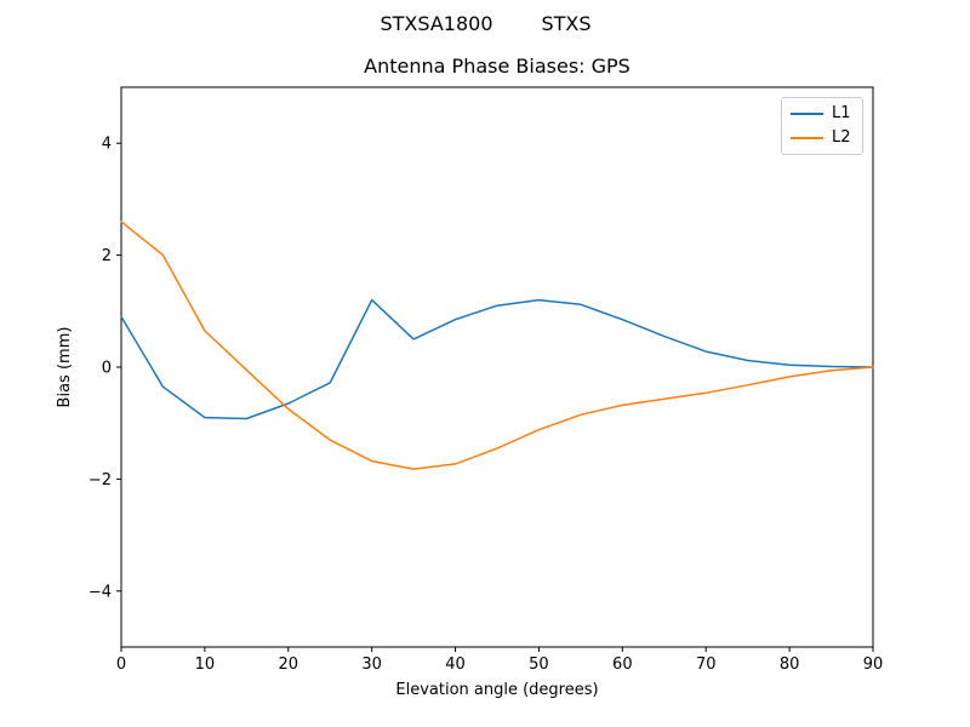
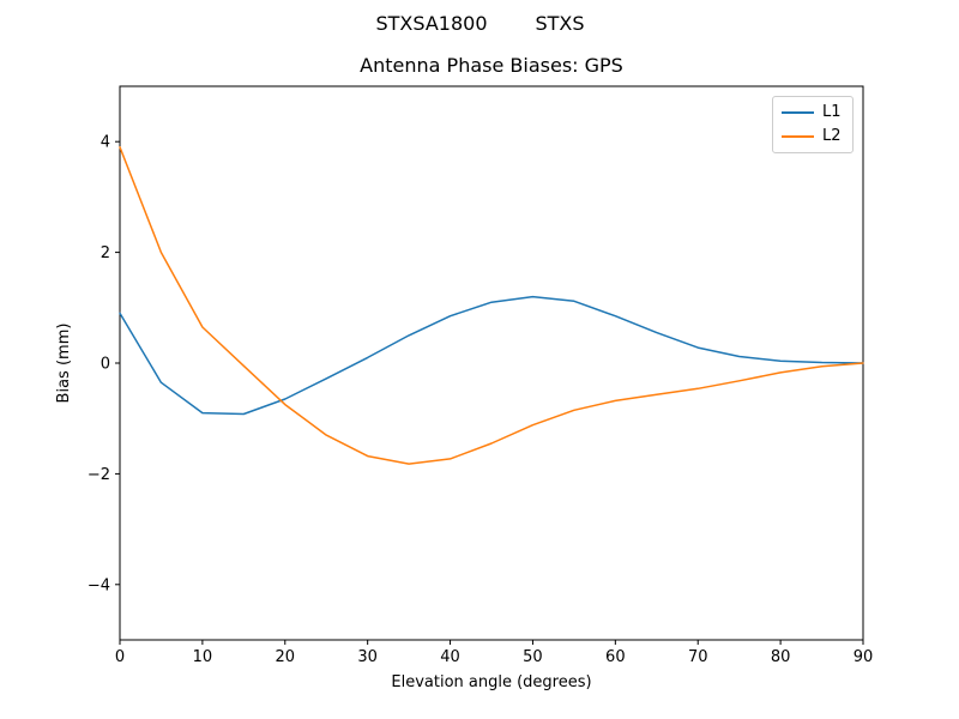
L2/0: 2.6 -> 3.9
L1/30: 1.2 -> 0.1
